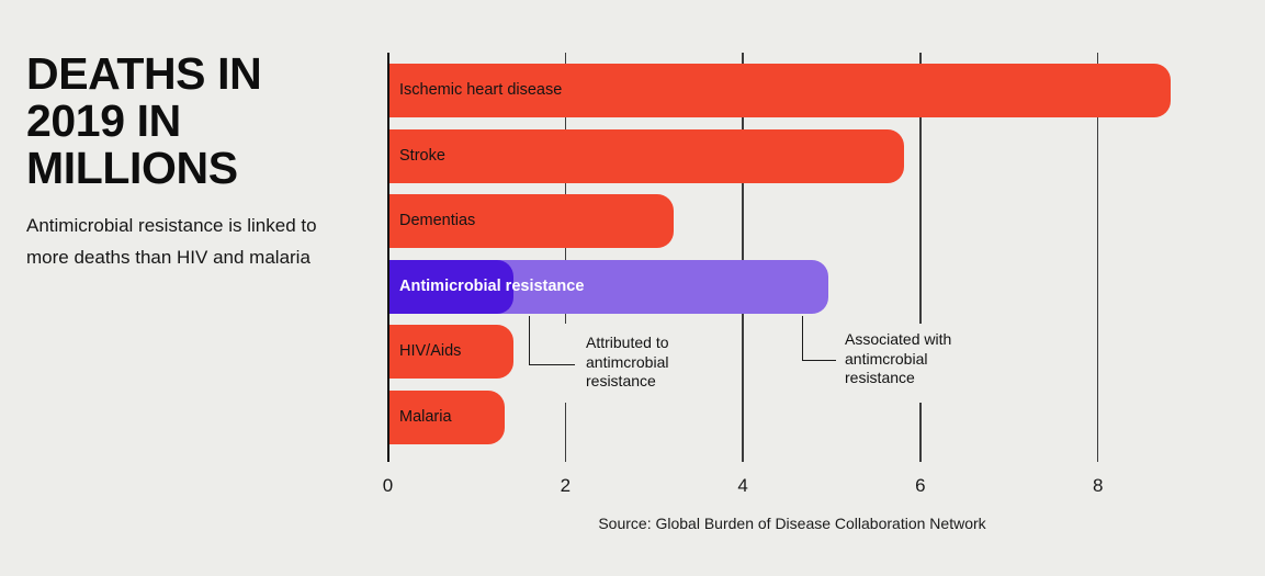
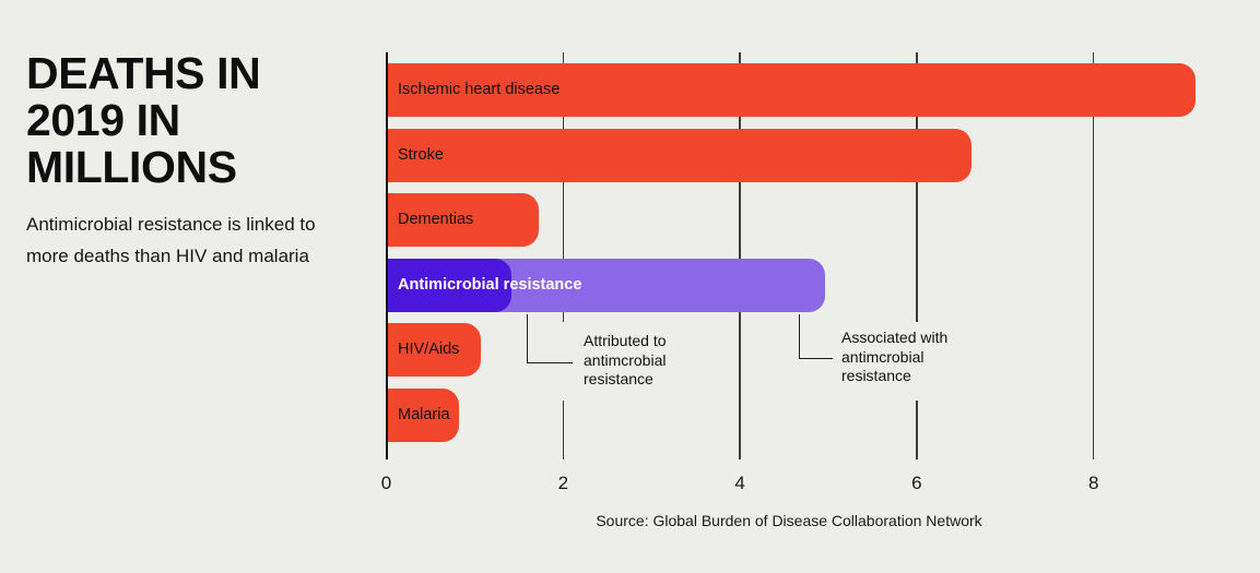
Ischemic heart disease: 8.8 -> 9.1
Stroke: 5.8 -> 6.6
Dementias: 3.2 -> 1.7
HIV/Aids: 1.4 -> 1.1
Malaria: 1.3 -> 0.8
